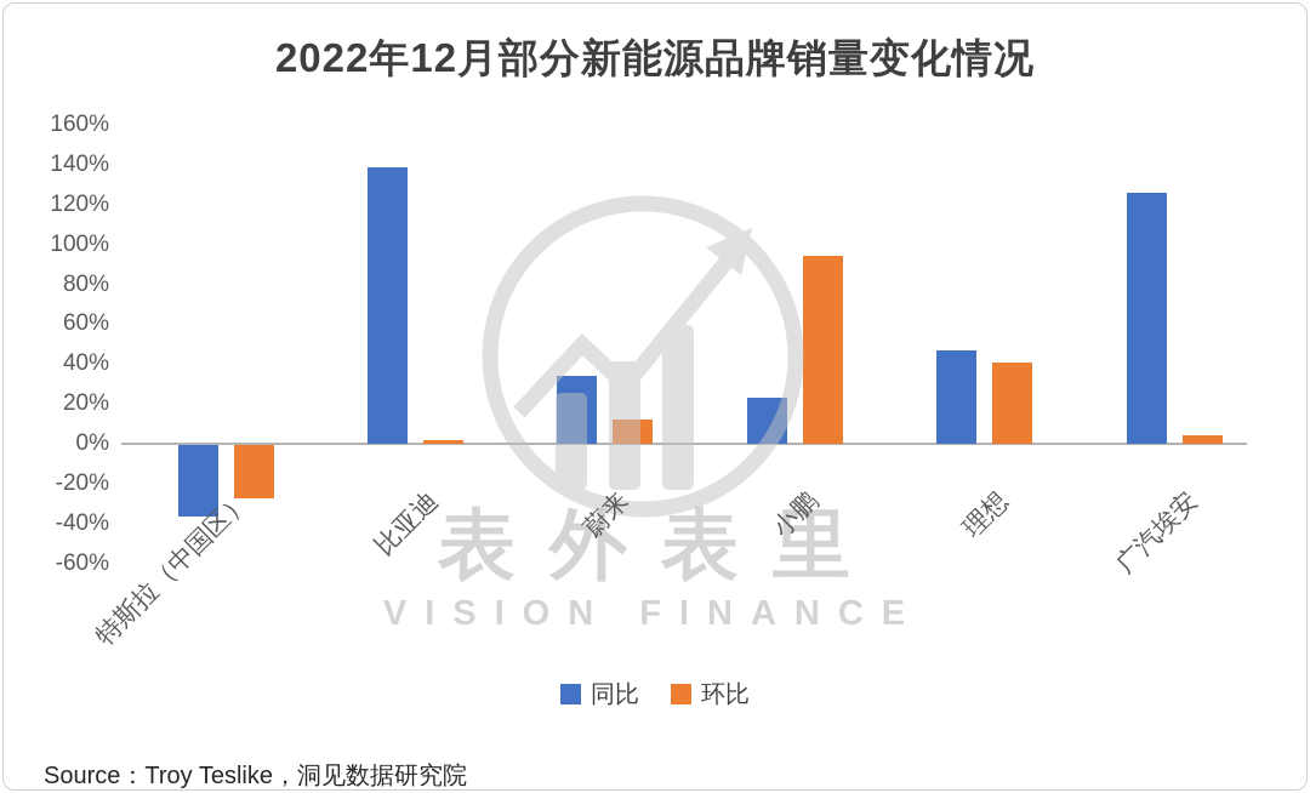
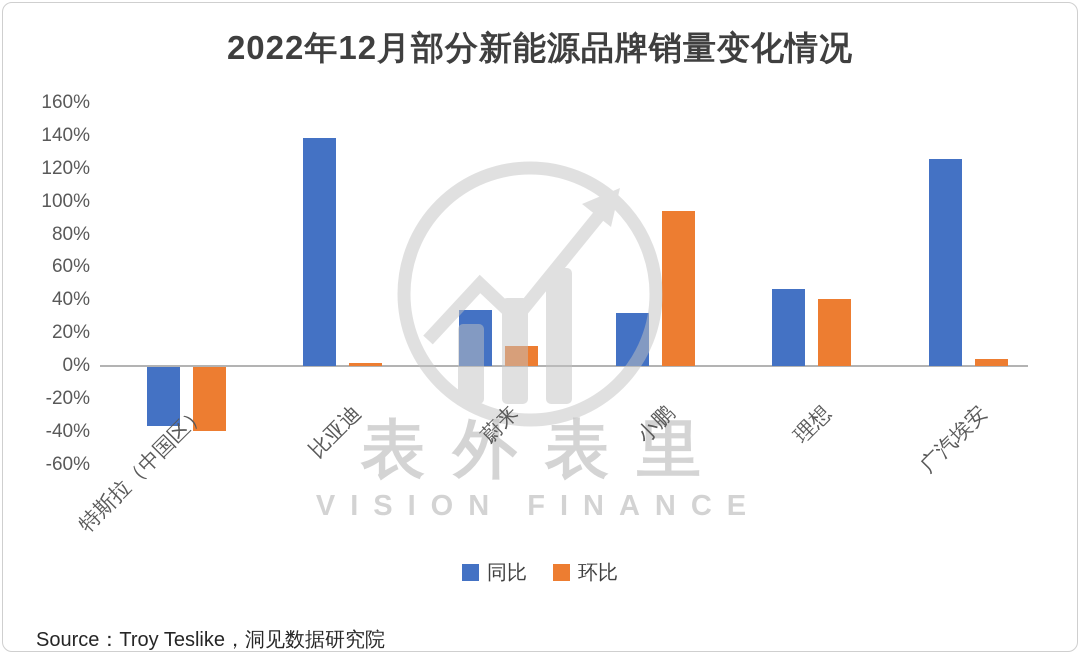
环比/特斯拉（中国区）: -27% -> -39%
同比/小鹏: 23% -> 32%
